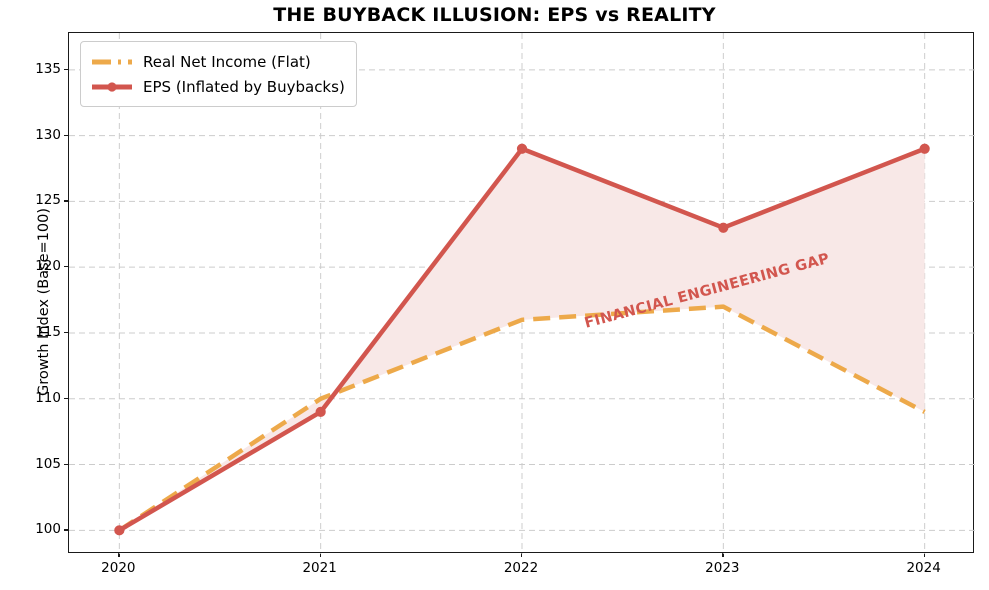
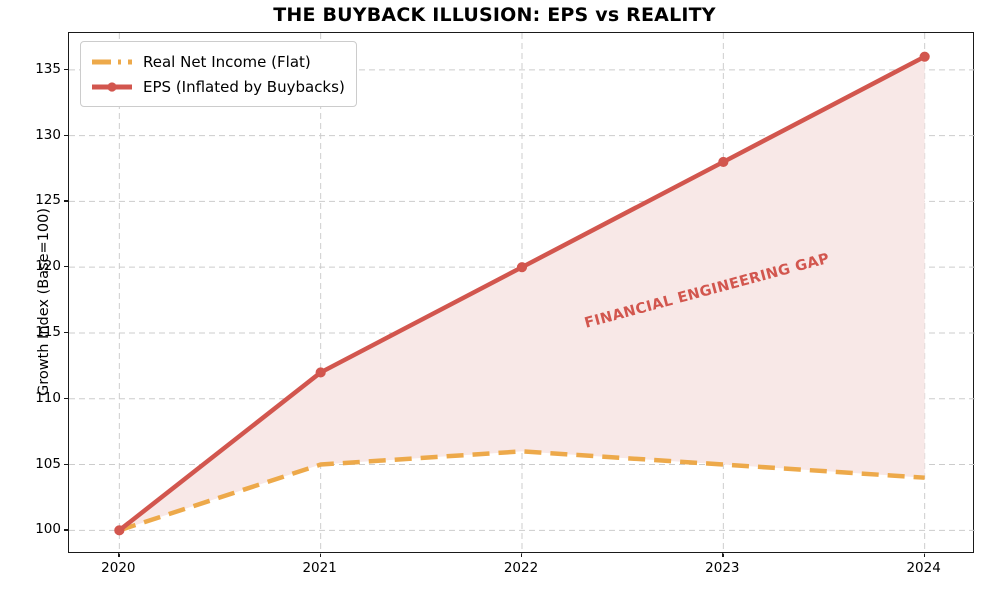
Real Net Income (Flat)/2021: 110 -> 105
EPS (Inflated by Buybacks)/2021: 109 -> 112
Real Net Income (Flat)/2022: 116 -> 106
EPS (Inflated by Buybacks)/2022: 129 -> 120
Real Net Income (Flat)/2023: 117 -> 105
EPS (Inflated by Buybacks)/2023: 123 -> 128
Real Net Income (Flat)/2024: 109 -> 104
EPS (Inflated by Buybacks)/2024: 129 -> 136
